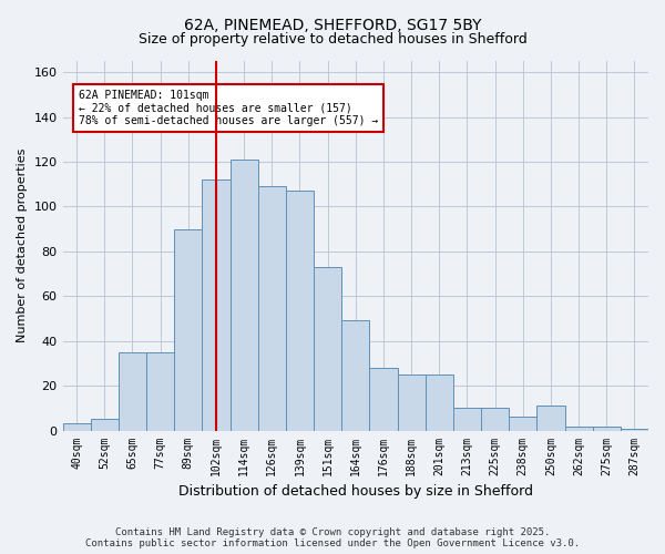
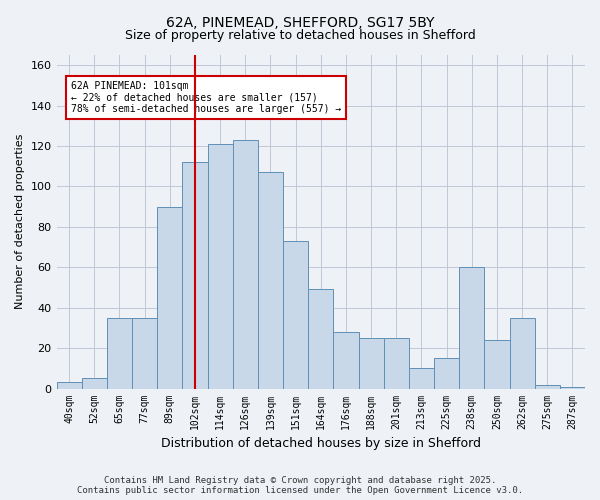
126sqm: 109 -> 123
225sqm: 10 -> 15
238sqm: 6 -> 60
250sqm: 11 -> 24
262sqm: 2 -> 35
